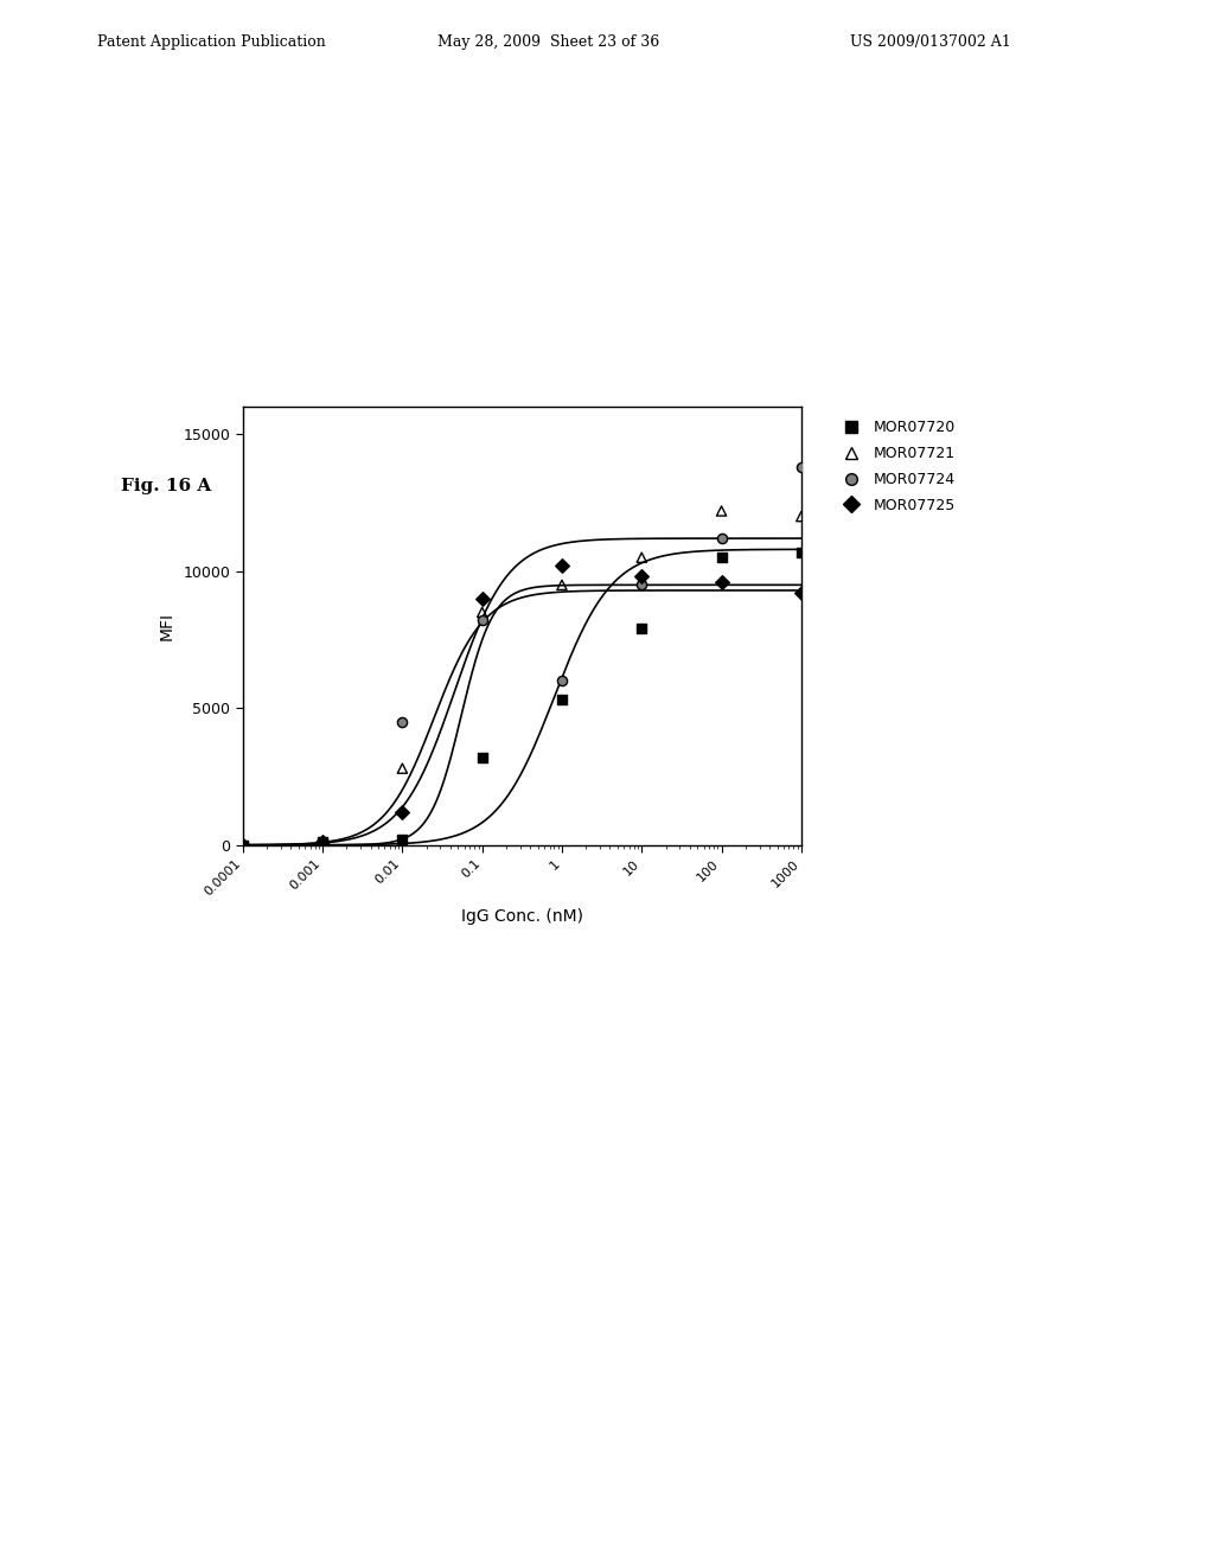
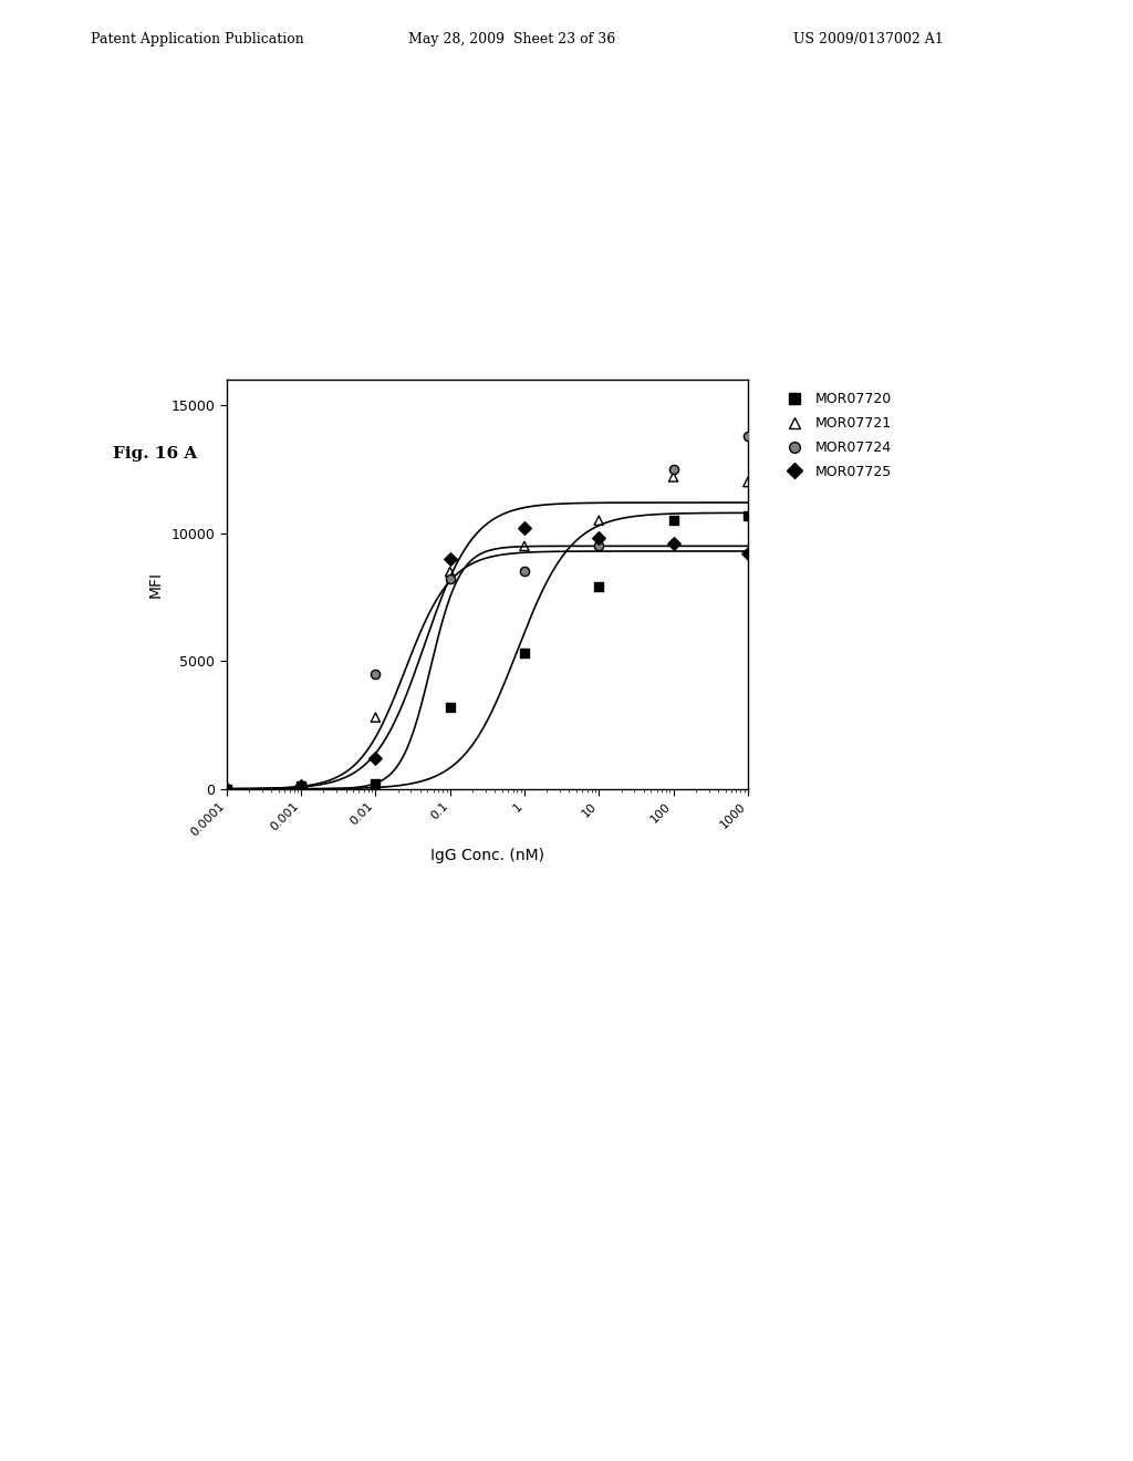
MOR07724/1: 6000 -> 8500
MOR07724/100: 11200 -> 12500
